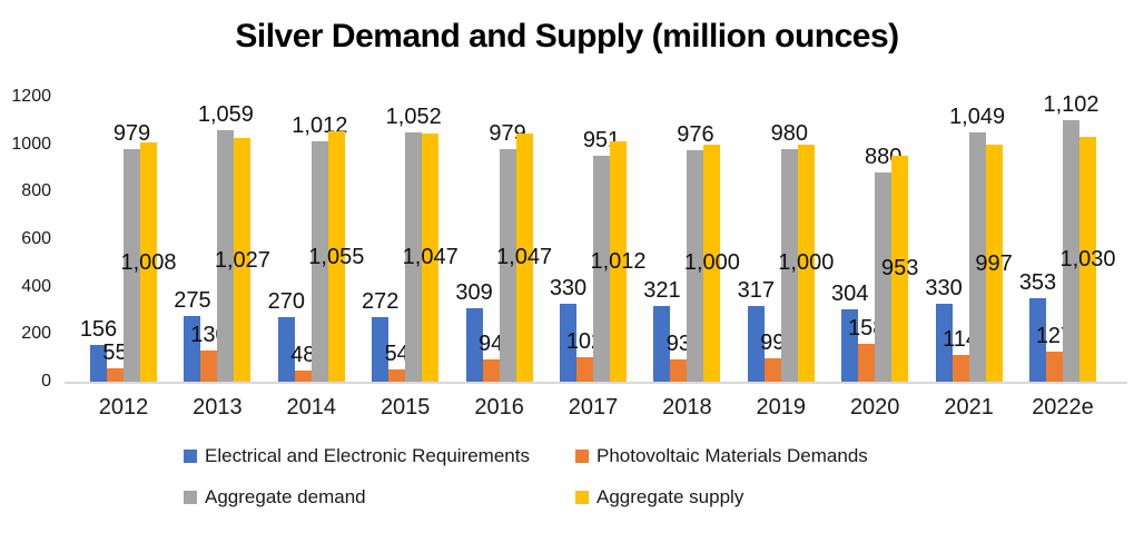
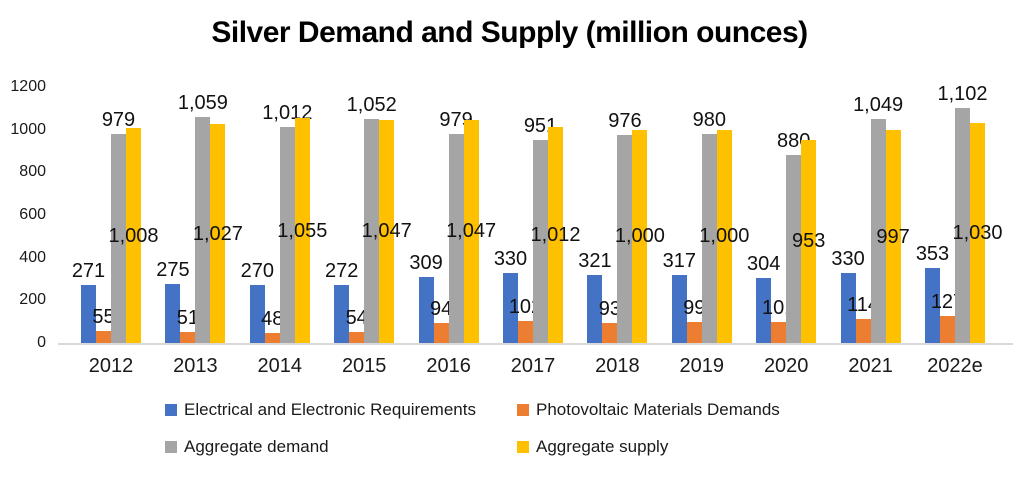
Electrical and Electronic Requirements/2012: 156 -> 271
Photovoltaic Materials Demands/2013: 130 -> 51
Photovoltaic Materials Demands/2020: 158 -> 101
